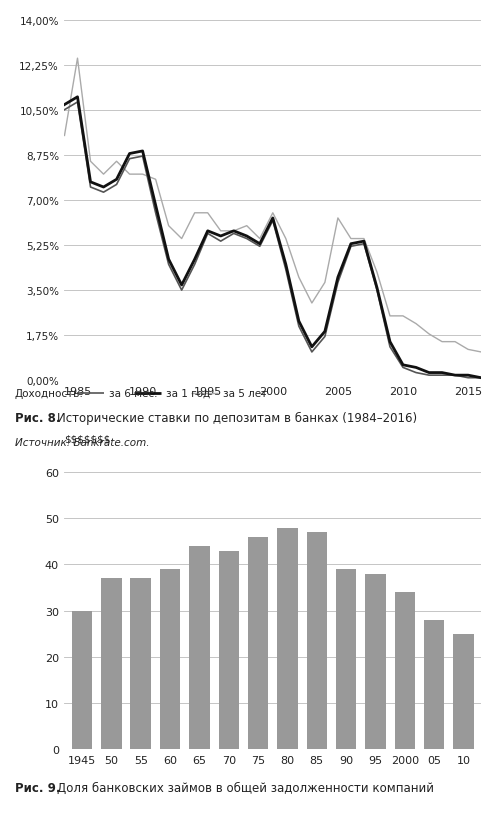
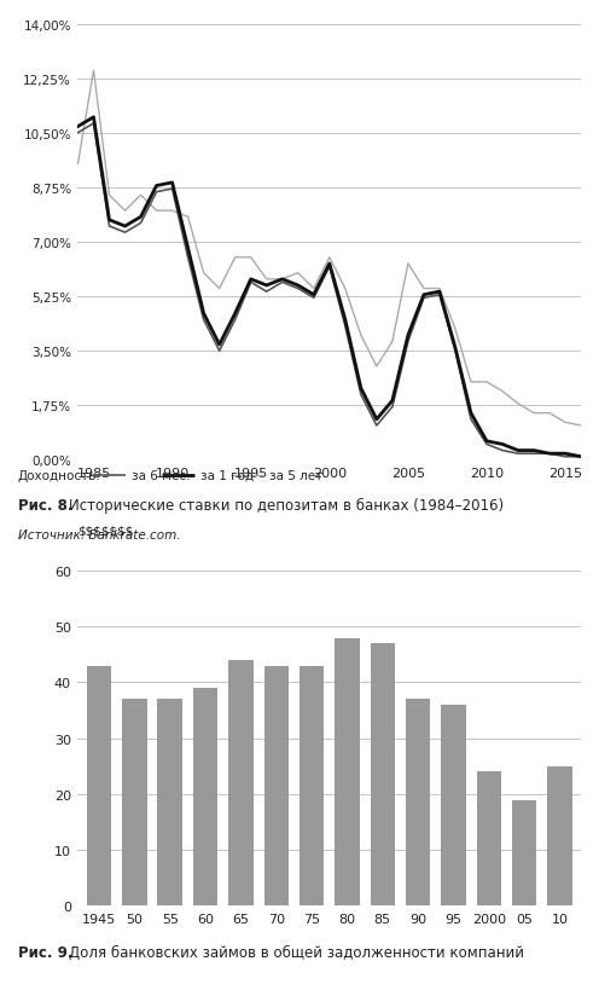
1945: 30 -> 43
75: 46 -> 43
90: 39 -> 37
95: 38 -> 36
2000: 34 -> 24
05: 28 -> 19
